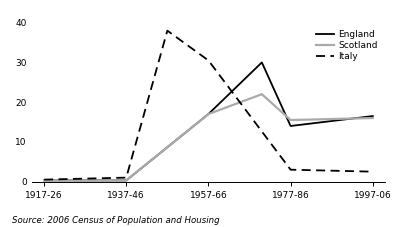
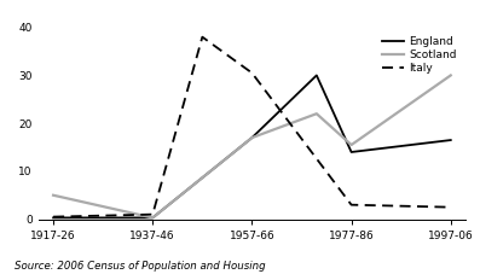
Scotland/1917-26: 0.3 -> 5.0
Scotland/1997-06: 16.0 -> 30.0
